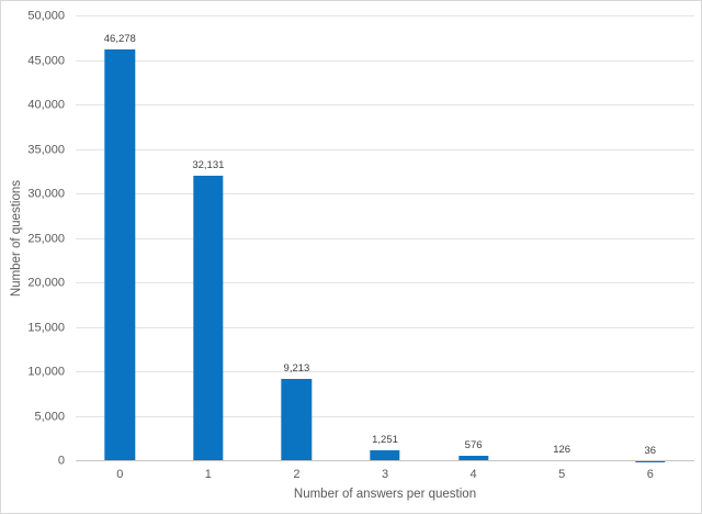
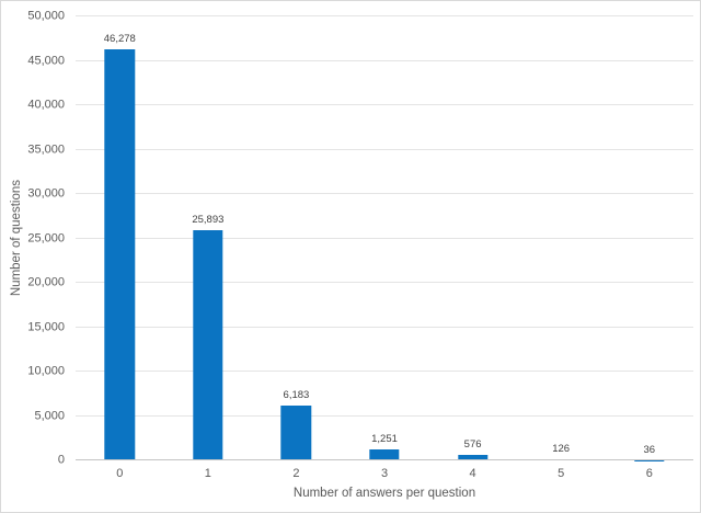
1: 32,131 -> 25,893
2: 9,213 -> 6,183
